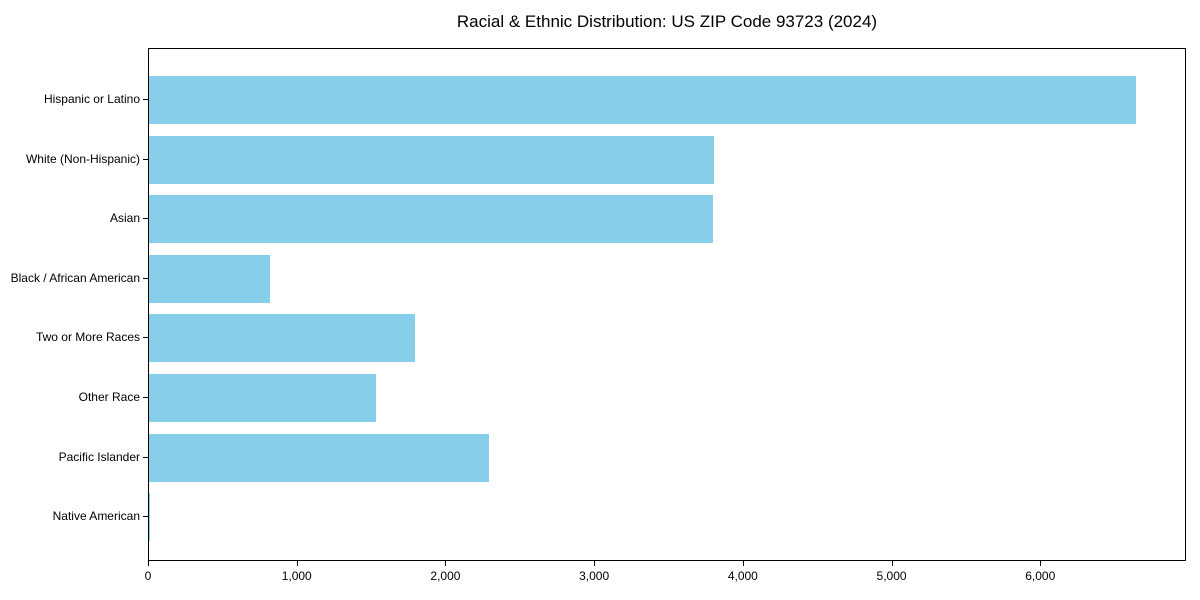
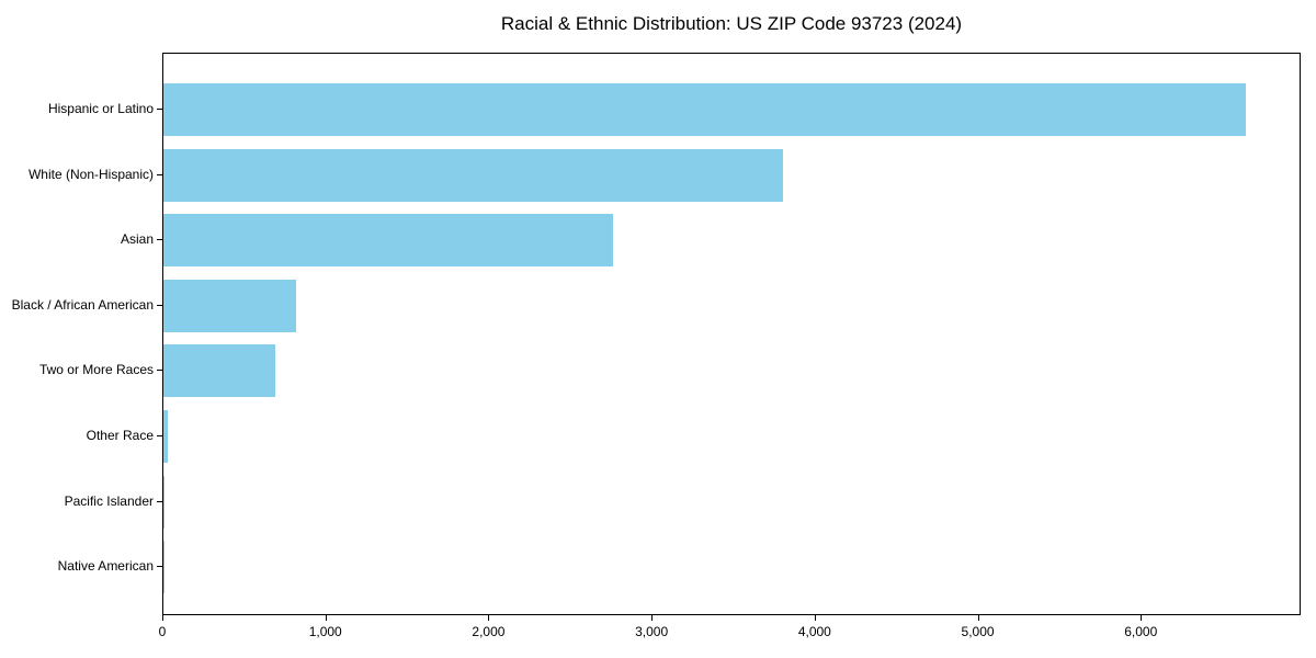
Asian: 3800 -> 2760
Two or More Races: 1790 -> 680
Other Race: 1530 -> 20
Pacific Islander: 2290 -> 10
